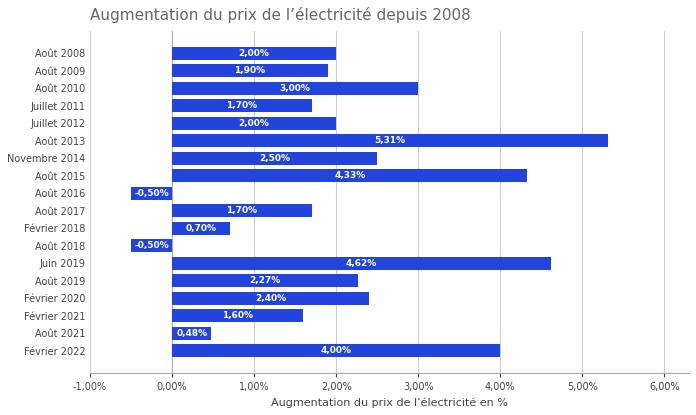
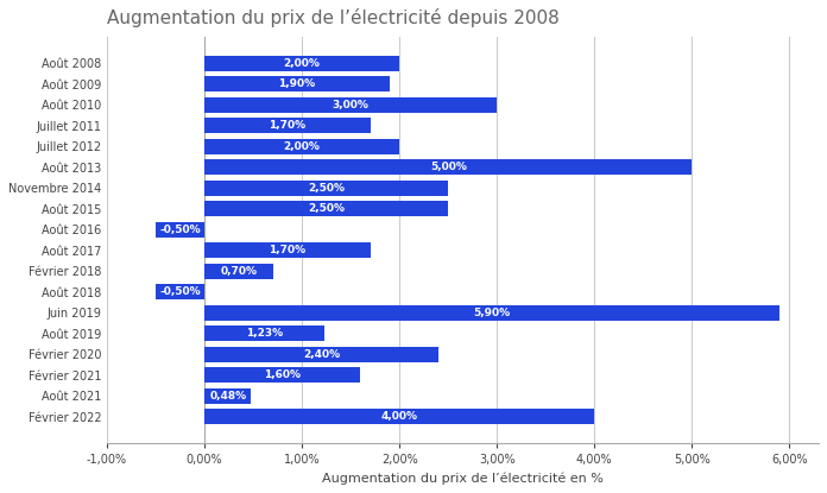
Août 2013: 5,31% -> 5,00%
Août 2015: 4,33% -> 2,50%
Juin 2019: 4,62% -> 5,90%
Août 2019: 2,27% -> 1,23%
